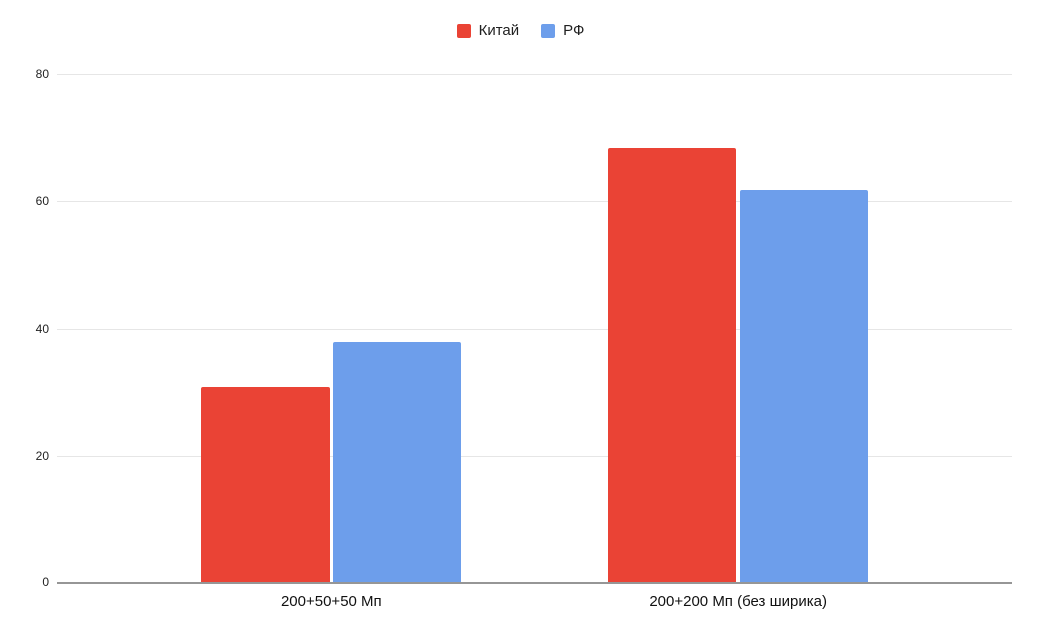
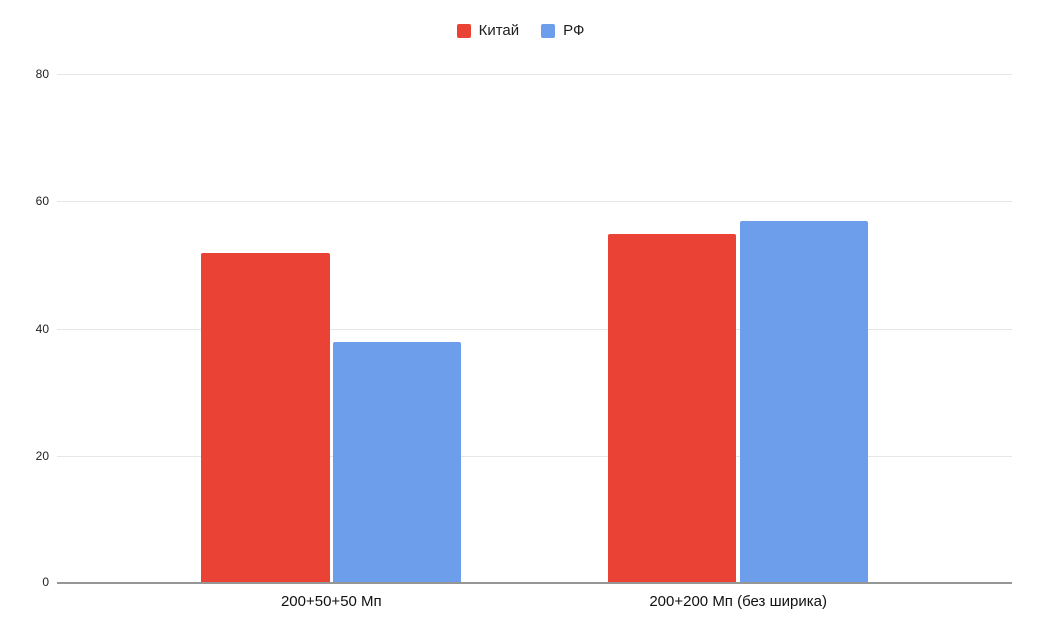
Китай/200+50+50 Мп: 31 -> 52
Китай/200+200 Мп (без ширика): 68 -> 55
РФ/200+200 Мп (без ширика): 62 -> 57
